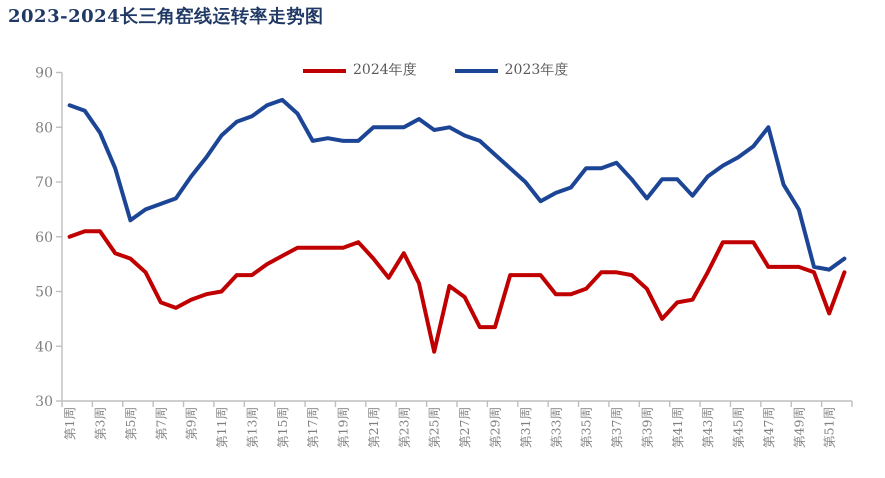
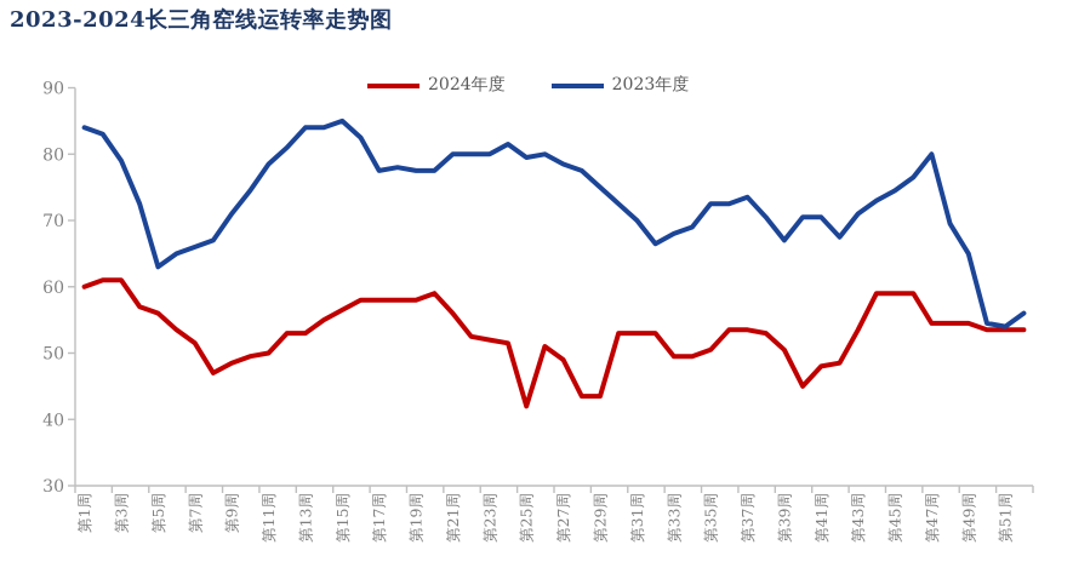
2024年度/第7周: 48 -> 52
2023年度/第13周: 82 -> 84
2024年度/第23周: 57 -> 52
2024年度/第25周: 39 -> 42
2024年度/第51周: 46 -> 54
